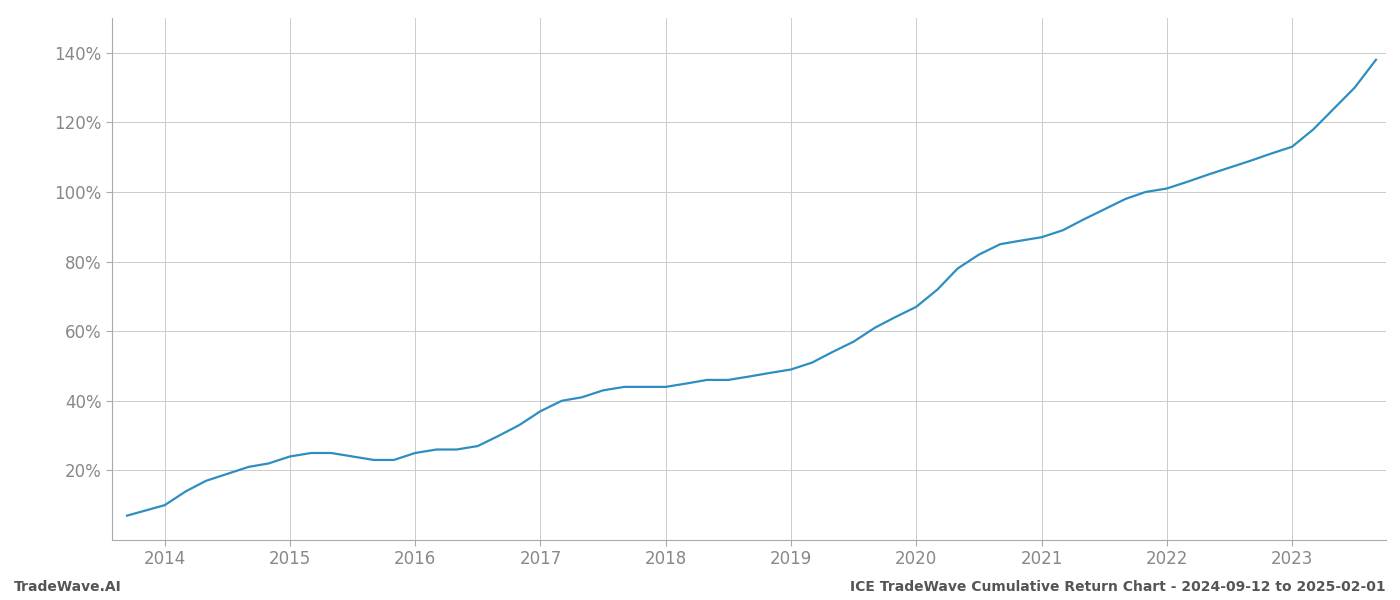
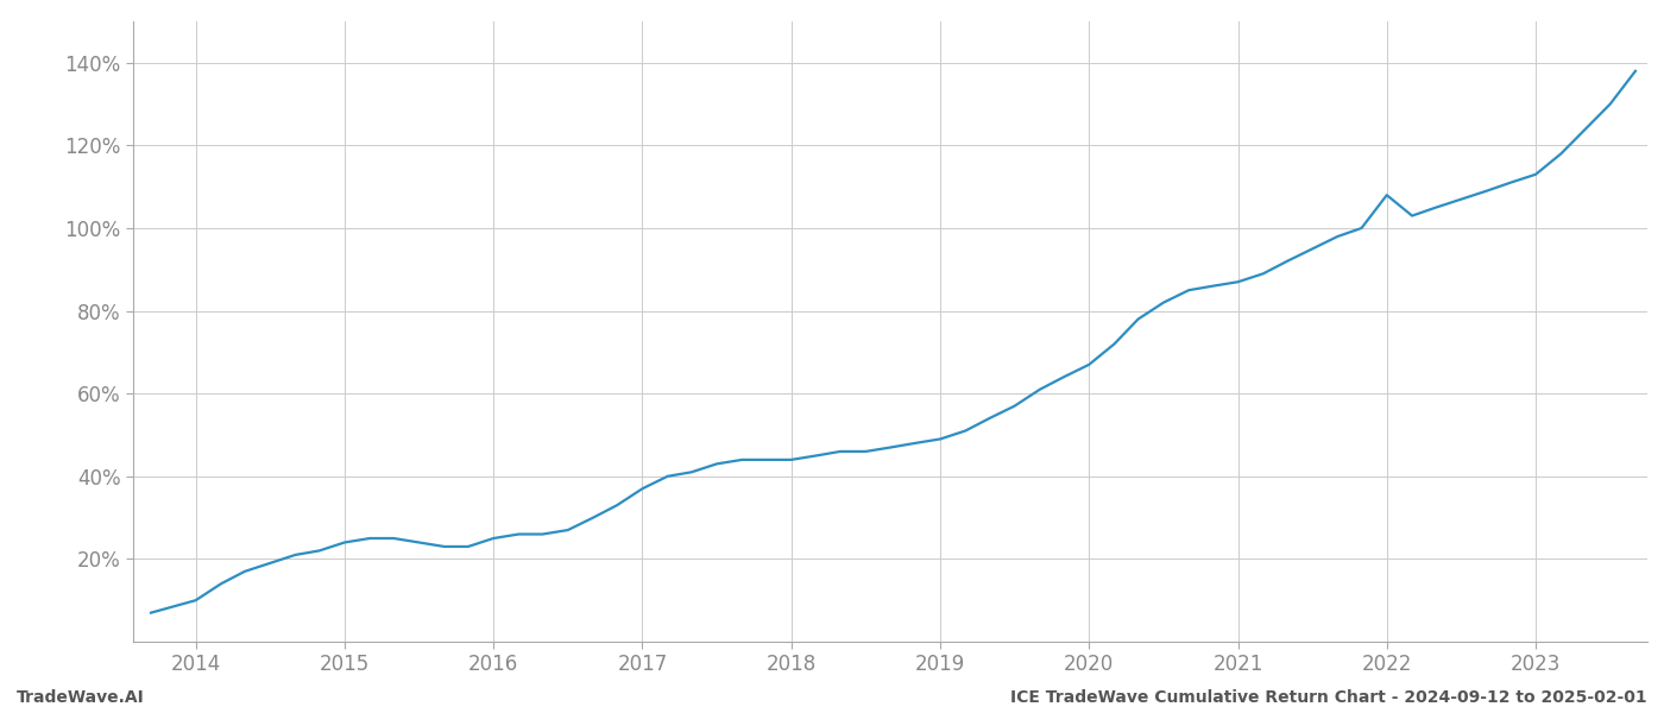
2022: 101% -> 108%
